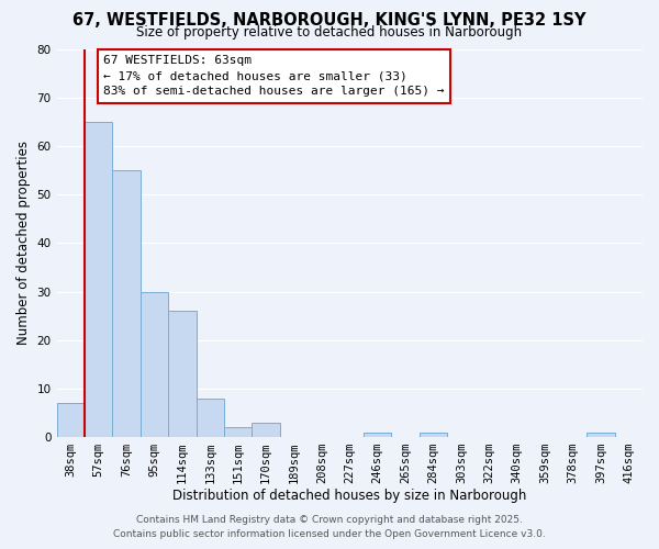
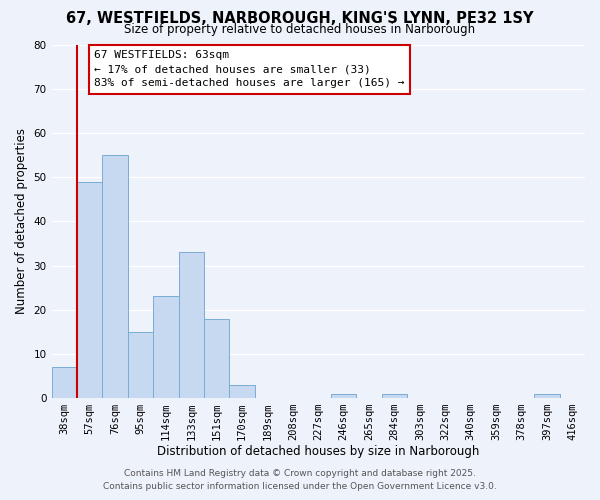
57sqm: 65 -> 49
95sqm: 30 -> 15
114sqm: 26 -> 23
133sqm: 8 -> 33
151sqm: 2 -> 18
